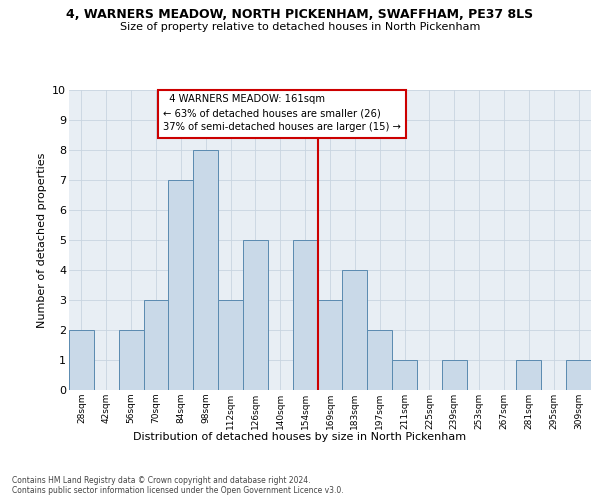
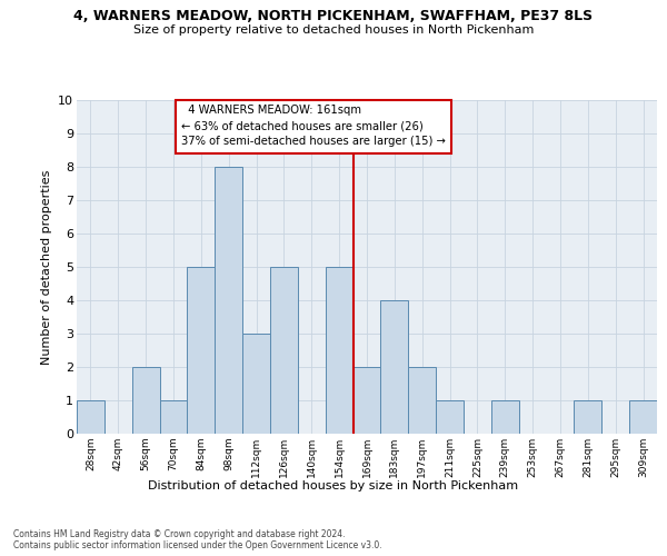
28sqm: 2 -> 1
70sqm: 3 -> 1
84sqm: 7 -> 5
169sqm: 3 -> 2
